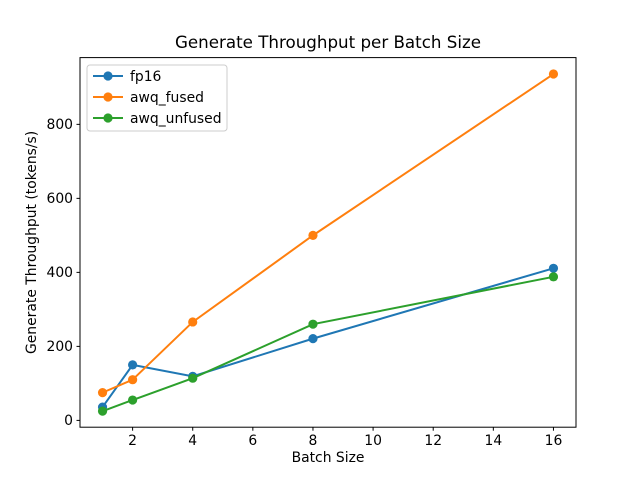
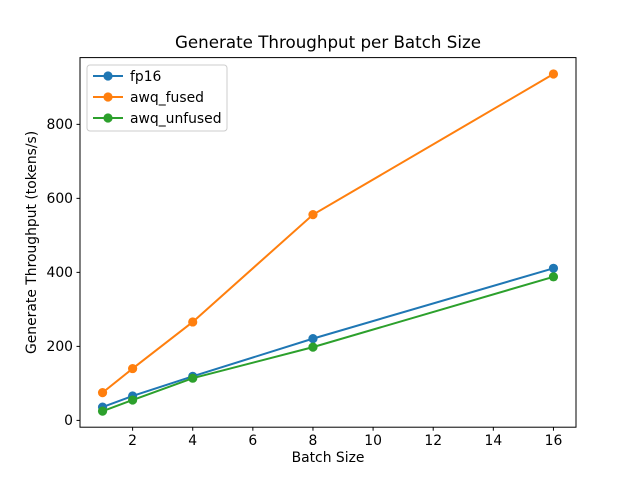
fp16/2: 150 -> 70
awq_fused/2: 110 -> 140
awq_fused/8: 500 -> 560
awq_unfused/8: 260 -> 200
